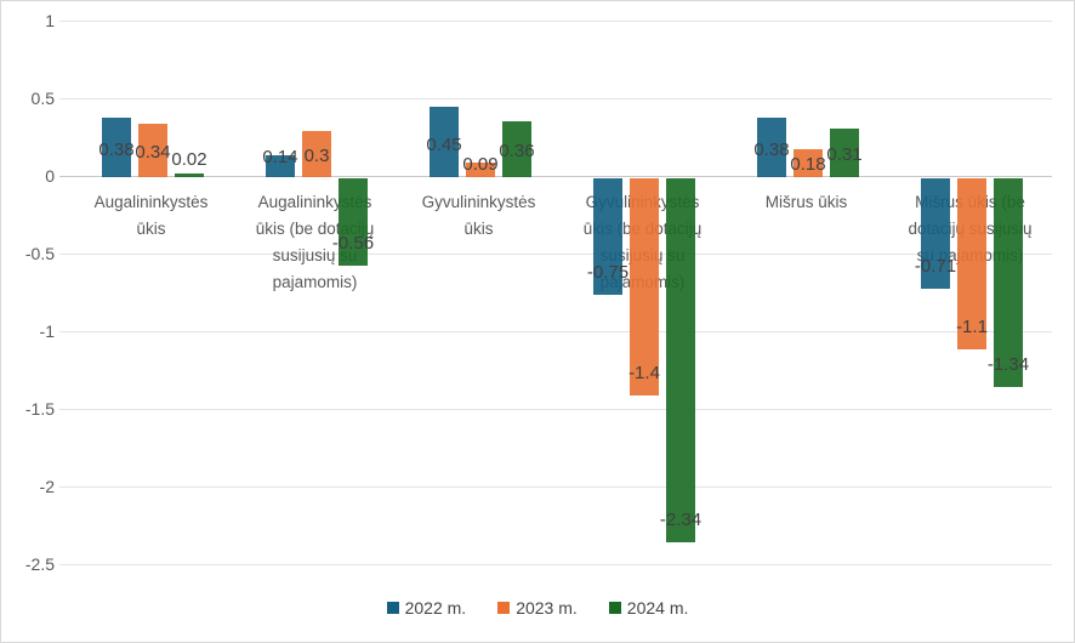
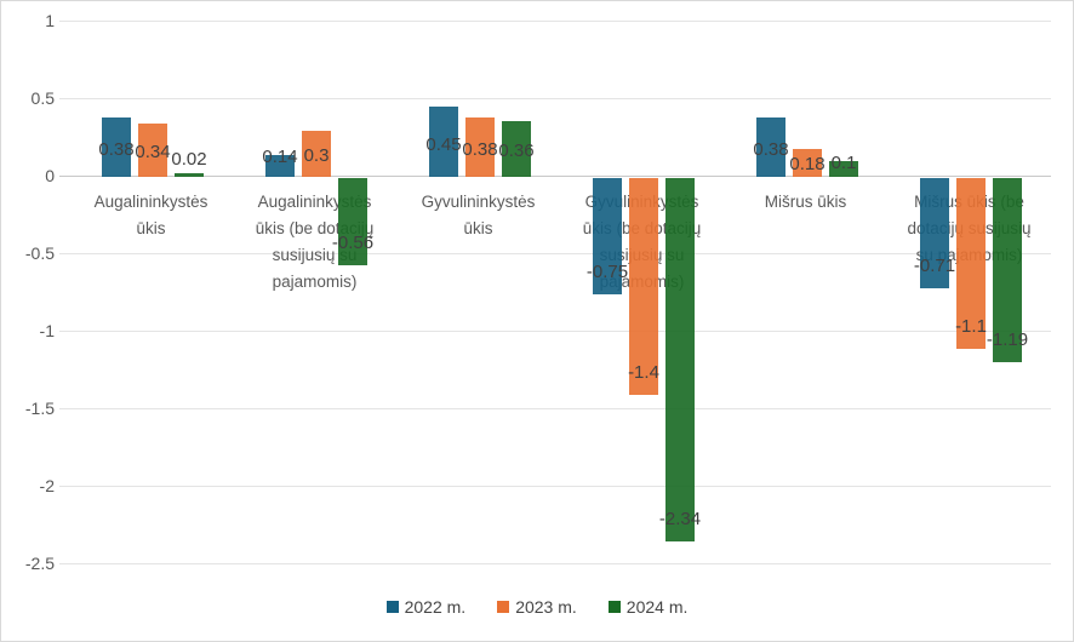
2023 m./Gyvulininkystės ūkis: 0.09 -> 0.38
2024 m./Mišrus ūkis: 0.31 -> 0.1
2024 m./Mišrus ūkis (be dotacijų susijusių su pajamomis): -1.34 -> -1.19
